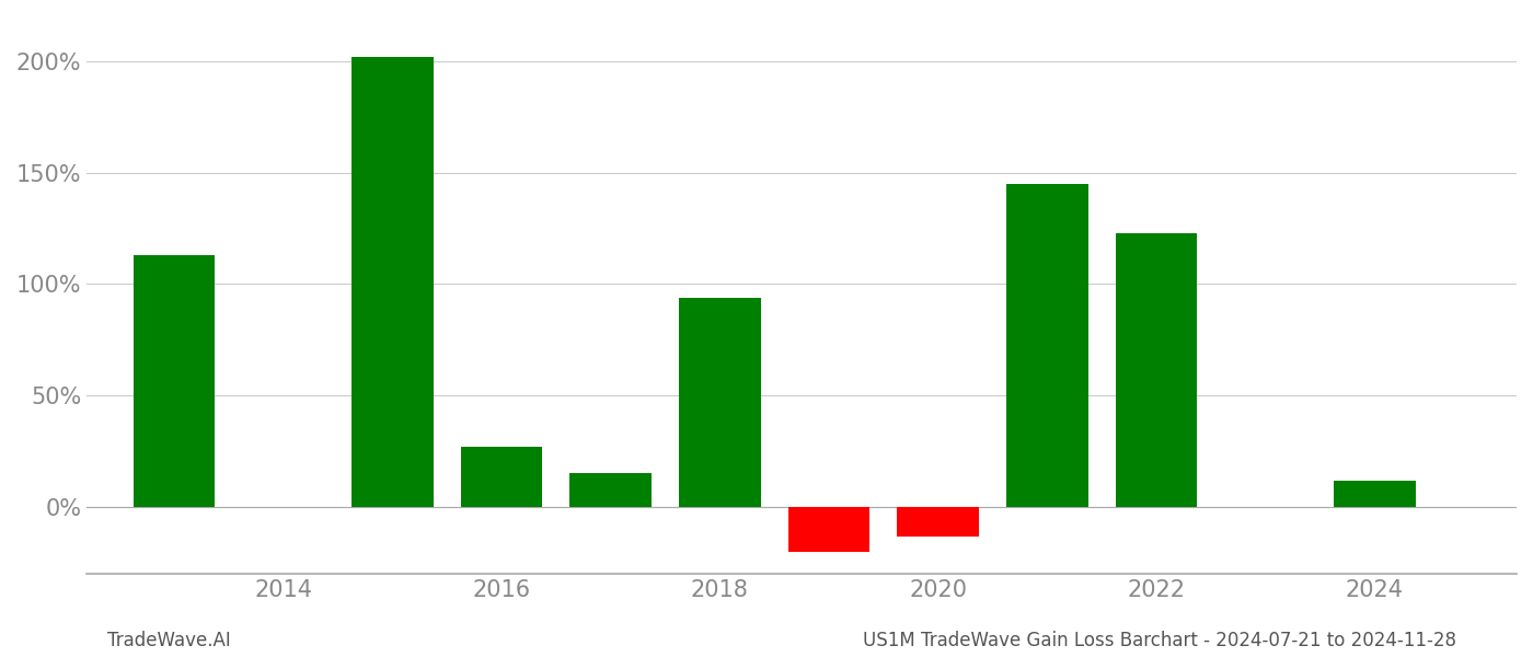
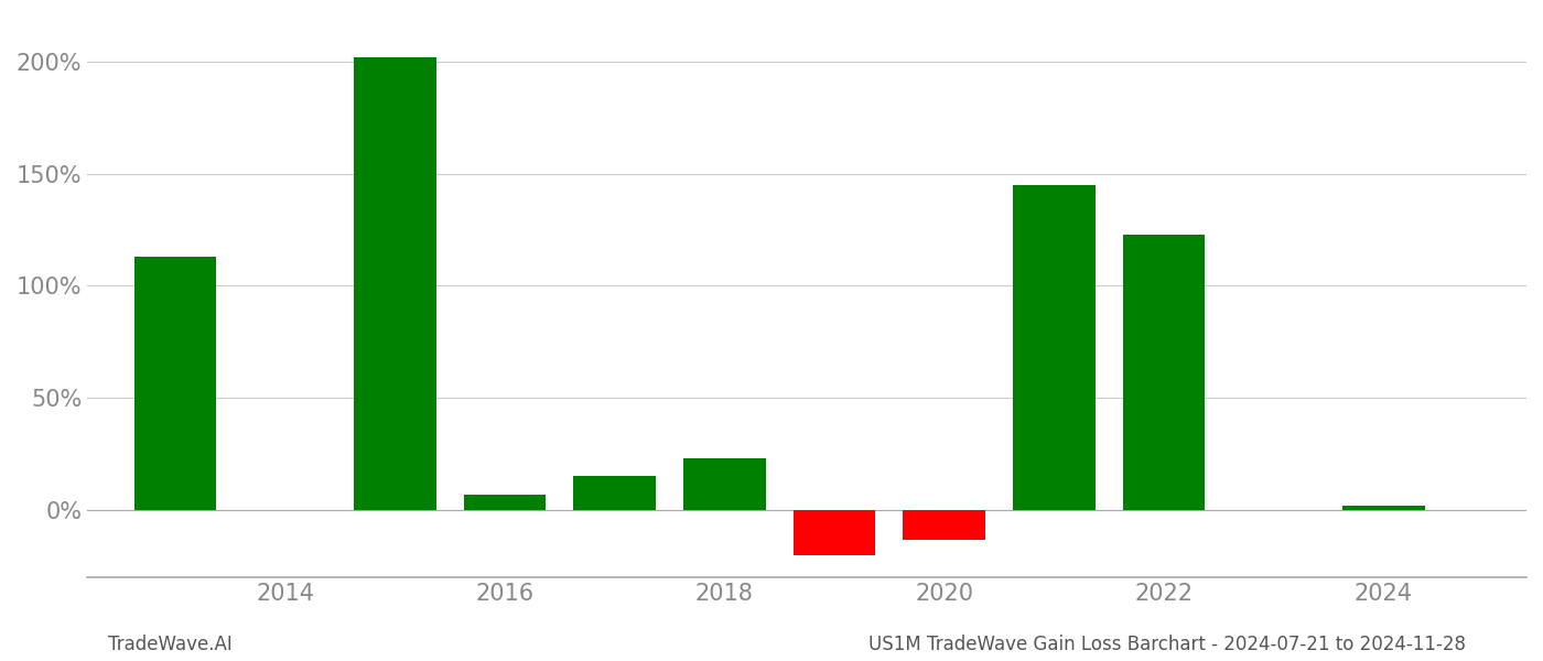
2016: 27% -> 7%
2018: 94% -> 23%
2024: 12% -> 2%
